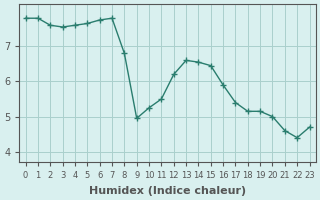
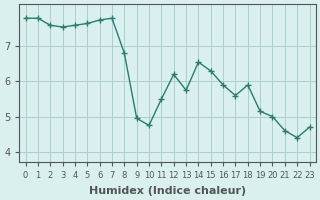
10: 5.25 -> 4.75
13: 6.60 -> 5.75
15: 6.45 -> 6.30
17: 5.40 -> 5.60
18: 5.15 -> 5.90
